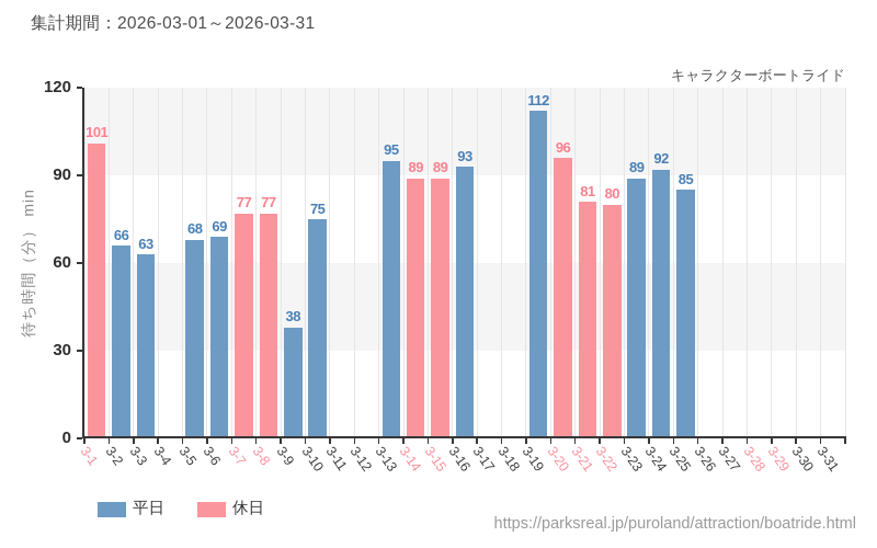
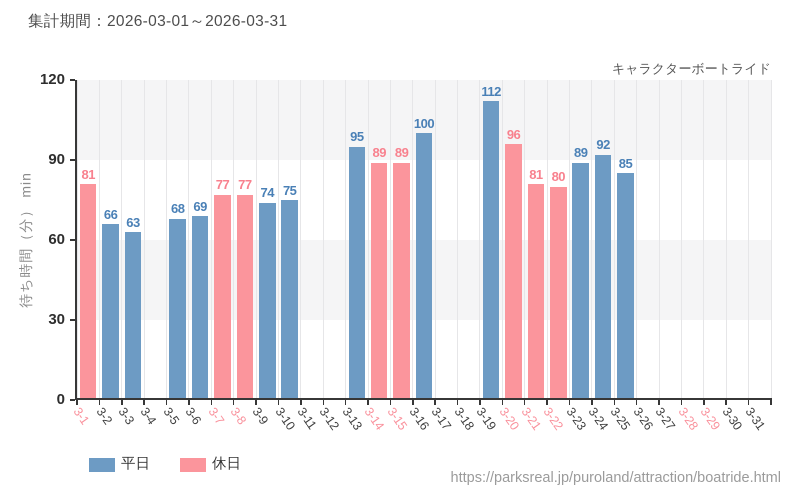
休日/3-1: 101 -> 81
平日/3-9: 38 -> 74
平日/3-16: 93 -> 100
